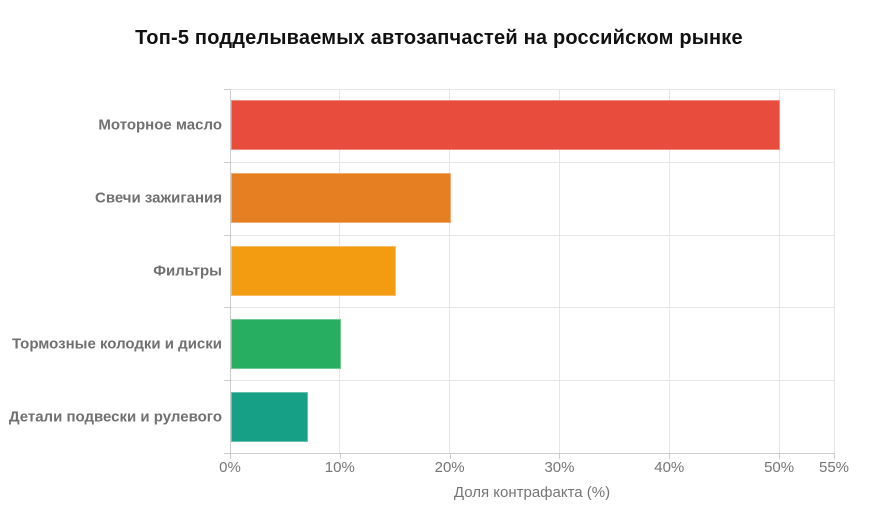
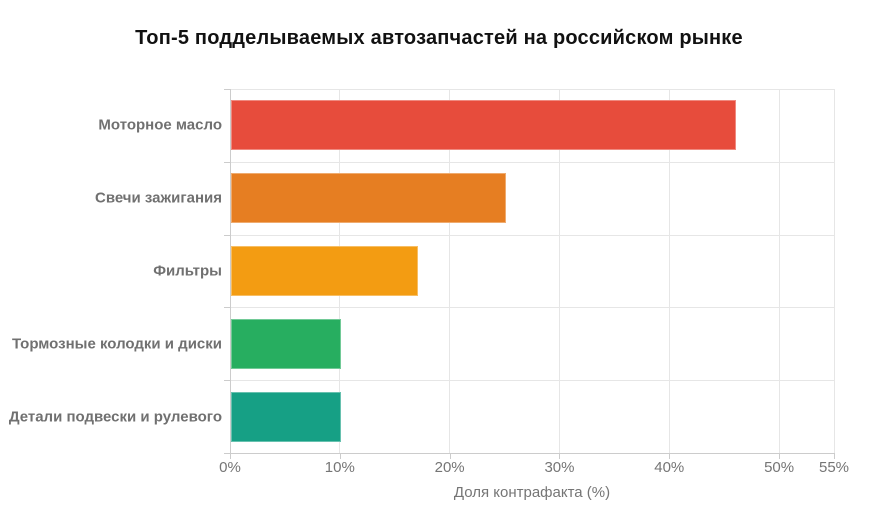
Моторное масло: 50% -> 46%
Свечи зажигания: 20% -> 25%
Фильтры: 15% -> 17%
Детали подвески и рулевого: 7% -> 10%
